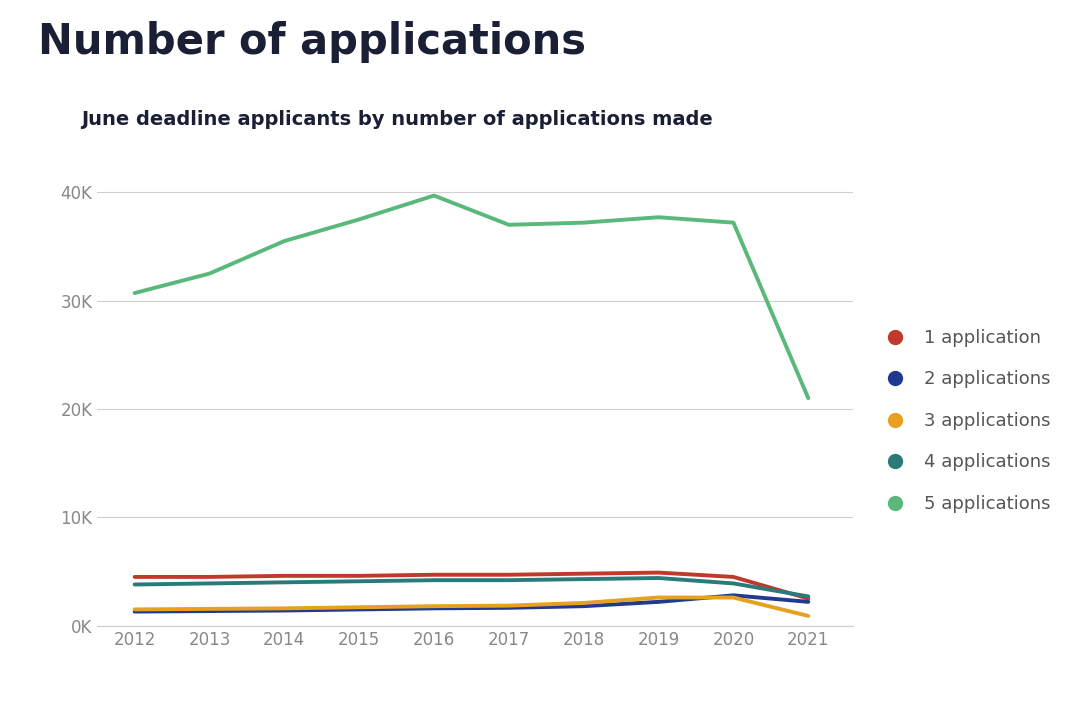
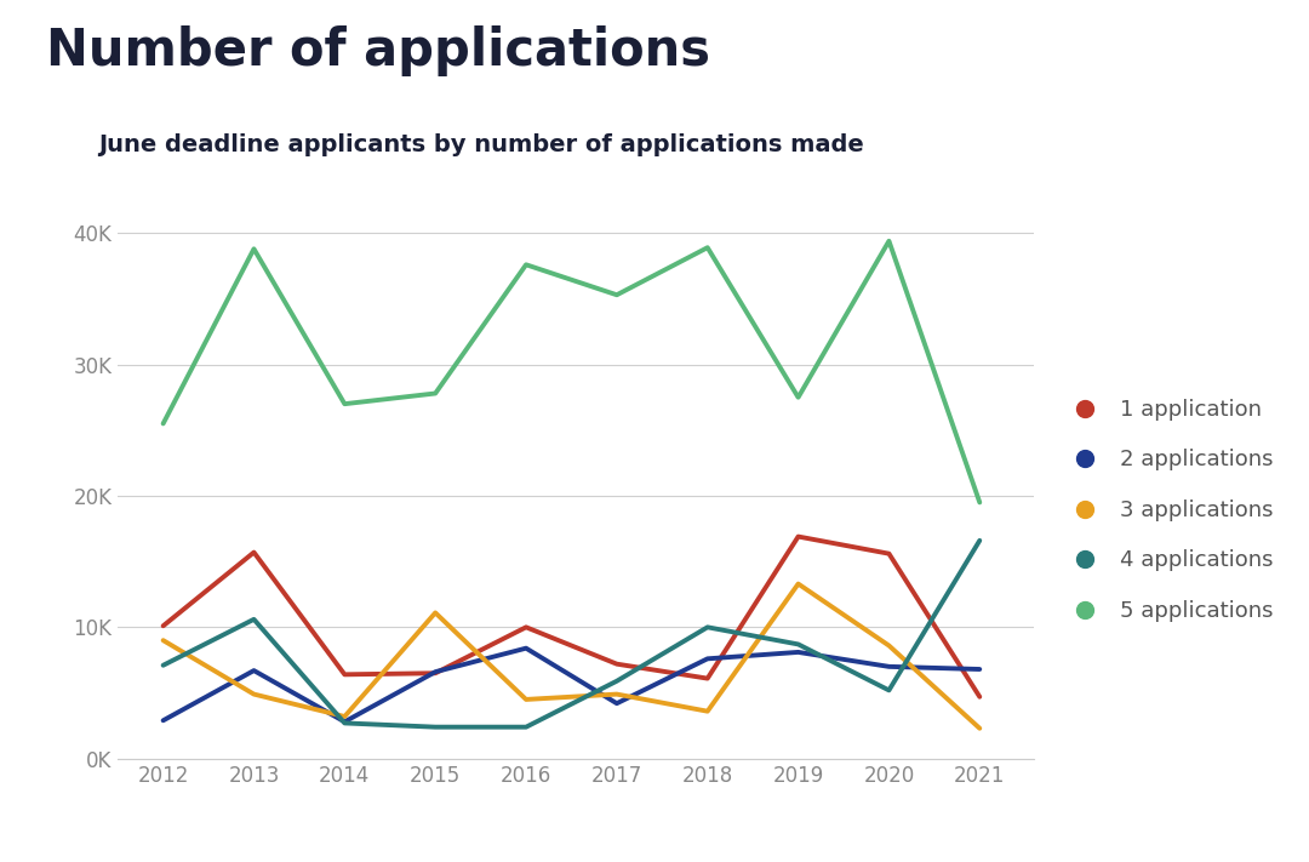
1 application/2012: 4.5K -> 10.1K
2 applications/2012: 1.3K -> 2.9K
3 applications/2012: 1.5K -> 9.0K
4 applications/2012: 3.8K -> 7.1K
5 applications/2012: 30.7K -> 25.5K
1 application/2013: 4.5K -> 15.7K
2 applications/2013: 1.4K -> 6.7K
3 applications/2013: 1.6K -> 4.9K
4 applications/2013: 3.9K -> 10.6K
5 applications/2013: 32.5K -> 38.8K
1 application/2014: 4.6K -> 6.4K
2 applications/2014: 1.4K -> 2.8K
3 applications/2014: 1.6K -> 3.2K
4 applications/2014: 4.0K -> 2.7K
5 applications/2014: 35.5K -> 27.0K
1 application/2015: 4.6K -> 6.5K
2 applications/2015: 1.5K -> 6.6K
3 applications/2015: 1.7K -> 11.1K
4 applications/2015: 4.1K -> 2.4K
5 applications/2015: 37.5K -> 27.8K
1 application/2016: 4.7K -> 10.0K
2 applications/2016: 1.6K -> 8.4K
3 applications/2016: 1.8K -> 4.5K
4 applications/2016: 4.2K -> 2.4K
5 applications/2016: 39.7K -> 37.6K
1 application/2017: 4.7K -> 7.2K
2 applications/2017: 1.6K -> 4.2K
3 applications/2017: 1.8K -> 4.9K
4 applications/2017: 4.2K -> 5.9K
5 applications/2017: 37.0K -> 35.3K
1 application/2018: 4.8K -> 6.1K
2 applications/2018: 1.8K -> 7.6K
3 applications/2018: 2.1K -> 3.6K
4 applications/2018: 4.3K -> 10.0K
5 applications/2018: 37.2K -> 38.9K
1 application/2019: 4.9K -> 16.9K
2 applications/2019: 2.2K -> 8.1K
3 applications/2019: 2.6K -> 13.3K
4 applications/2019: 4.4K -> 8.7K
5 applications/2019: 37.7K -> 27.5K
1 application/2020: 4.5K -> 15.6K
2 applications/2020: 2.8K -> 7.0K
3 applications/2020: 2.6K -> 8.6K
4 applications/2020: 3.9K -> 5.2K
5 applications/2020: 37.2K -> 39.4K
1 application/2021: 2.5K -> 4.7K
2 applications/2021: 2.2K -> 6.8K
3 applications/2021: 0.9K -> 2.3K
4 applications/2021: 2.7K -> 16.6K
5 applications/2021: 21.0K -> 19.5K
